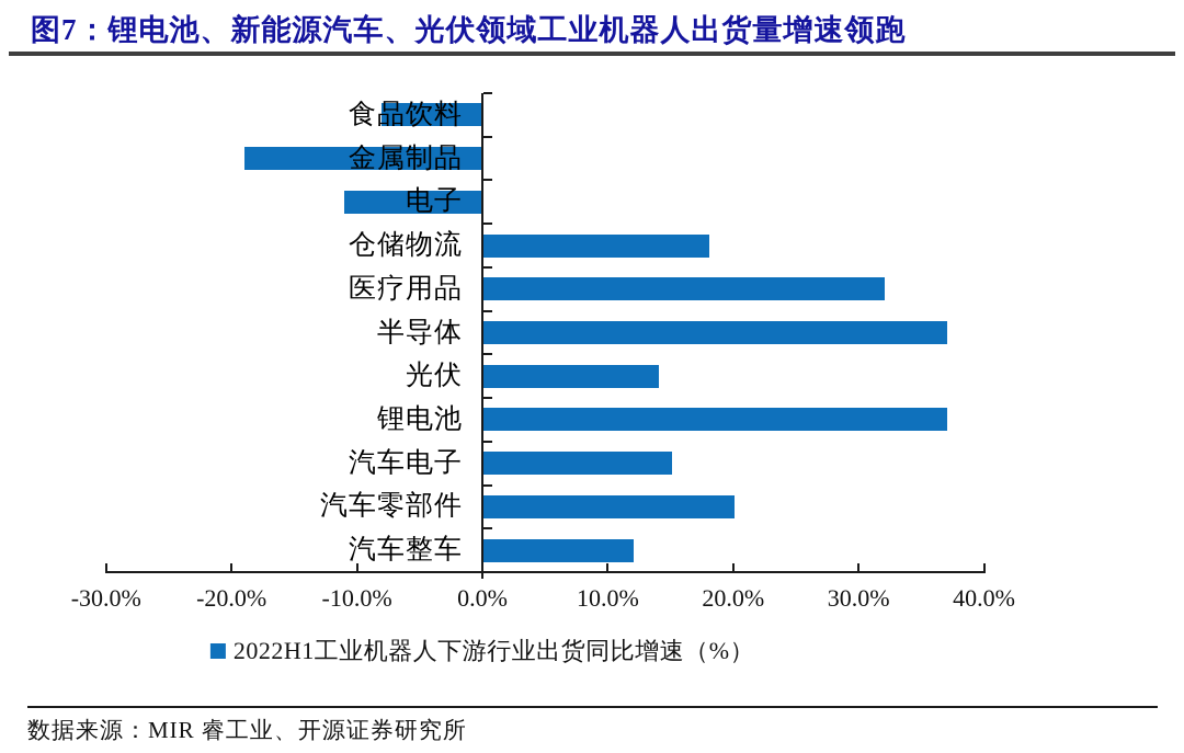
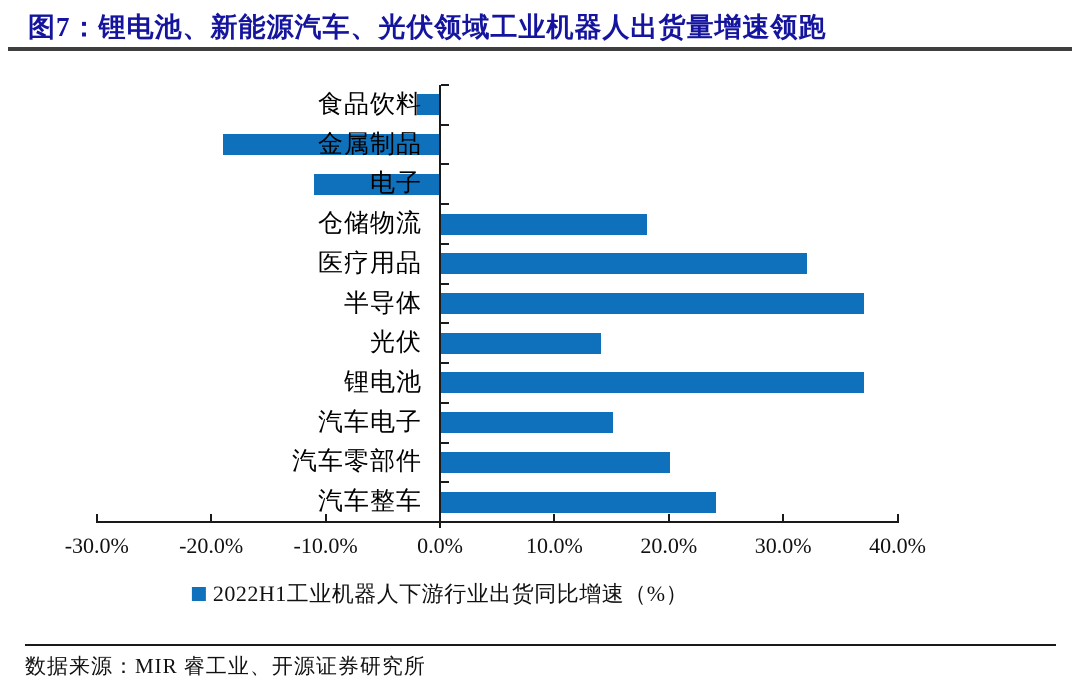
食品饮料: -8% -> -2%
汽车整车: 12% -> 24%
